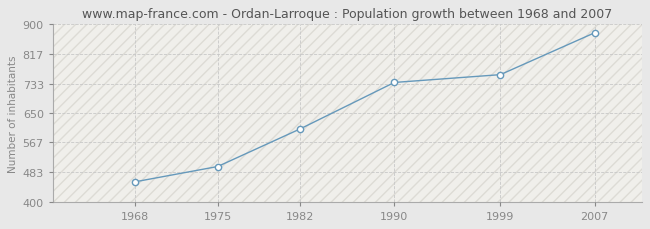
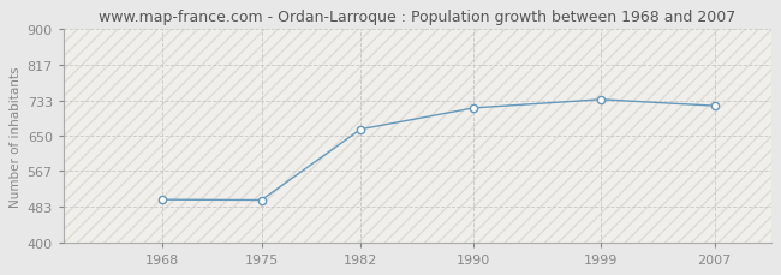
1968: 456 -> 500
1982: 605 -> 665
1990: 736 -> 715
1999: 758 -> 735
2007: 876 -> 720
